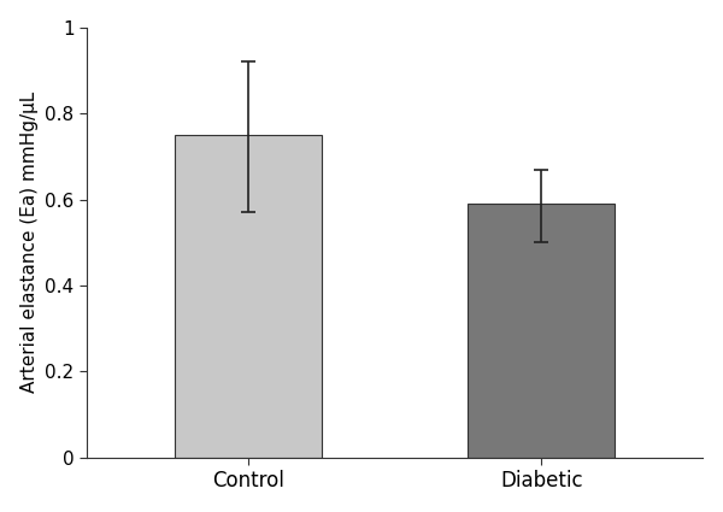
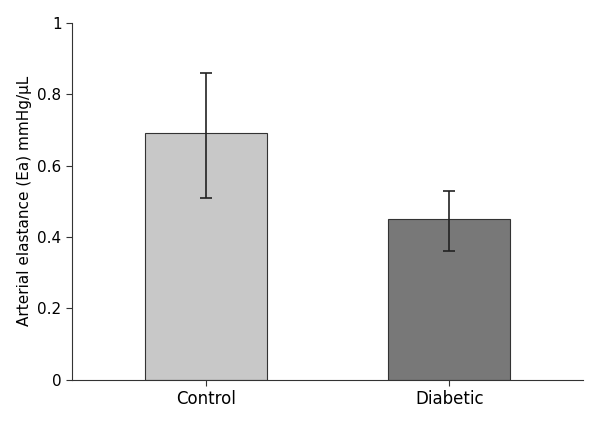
Control: 0.75 -> 0.69
Diabetic: 0.59 -> 0.45
